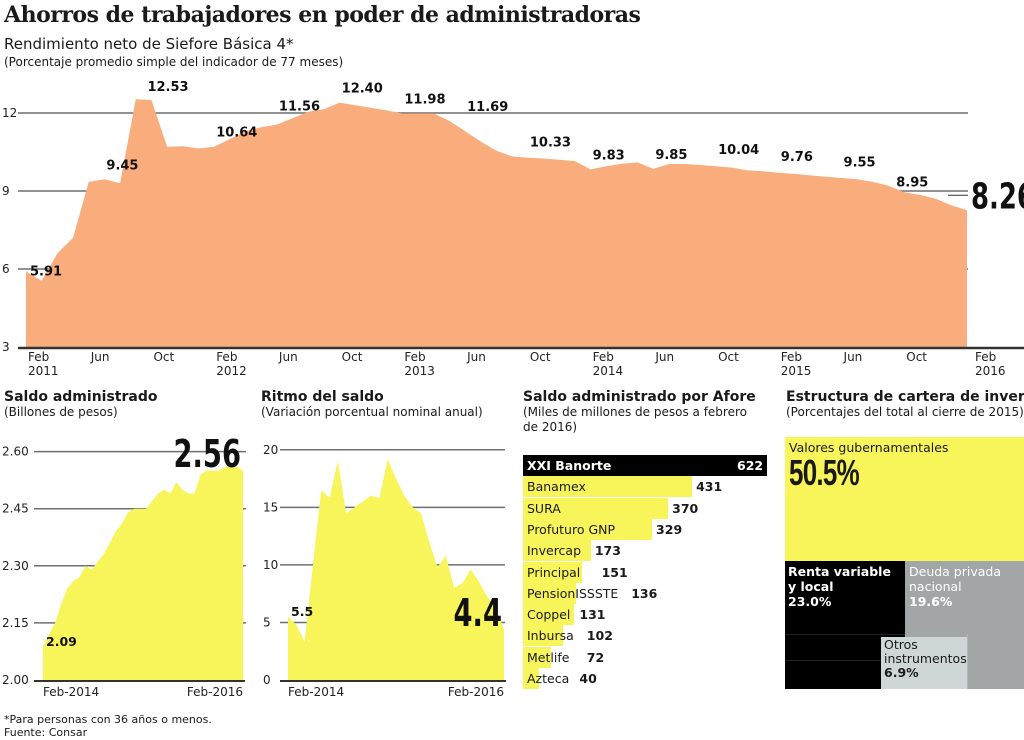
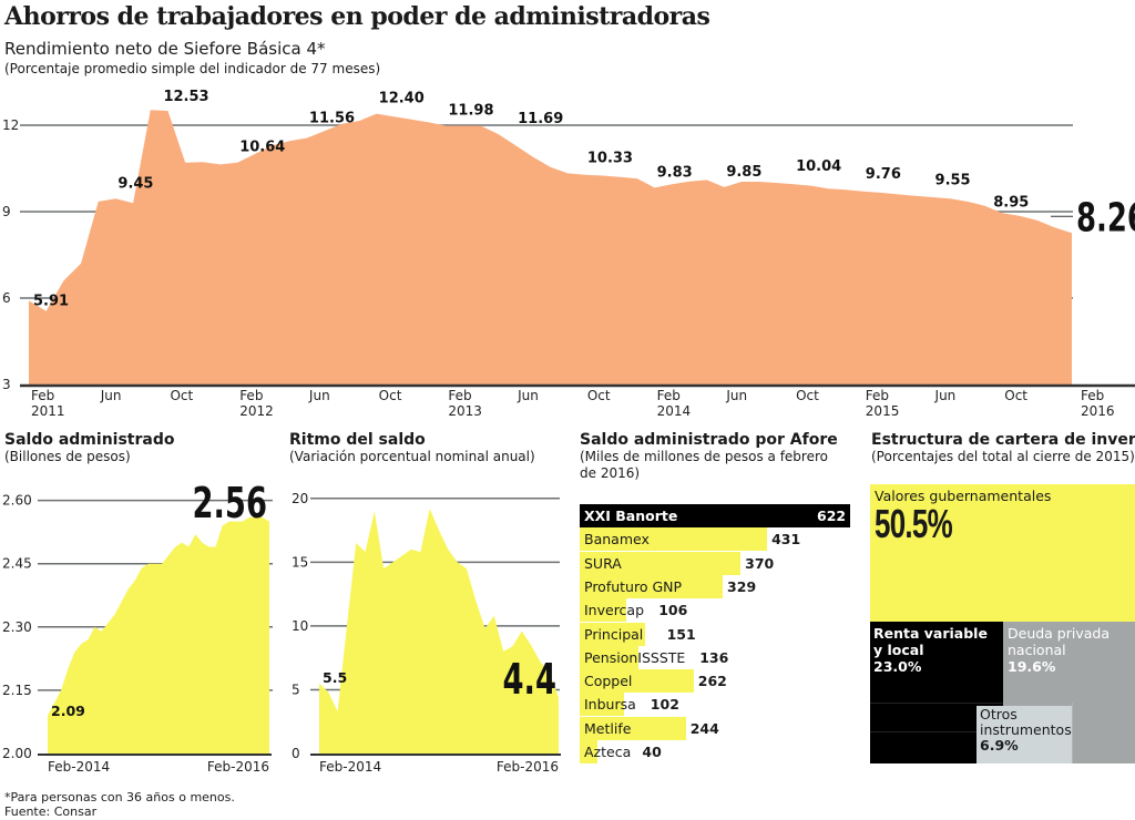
Saldo administrado por Afore/Invercap: 173 -> 106
Saldo administrado por Afore/Coppel: 131 -> 262
Saldo administrado por Afore/Metlife: 72 -> 244
